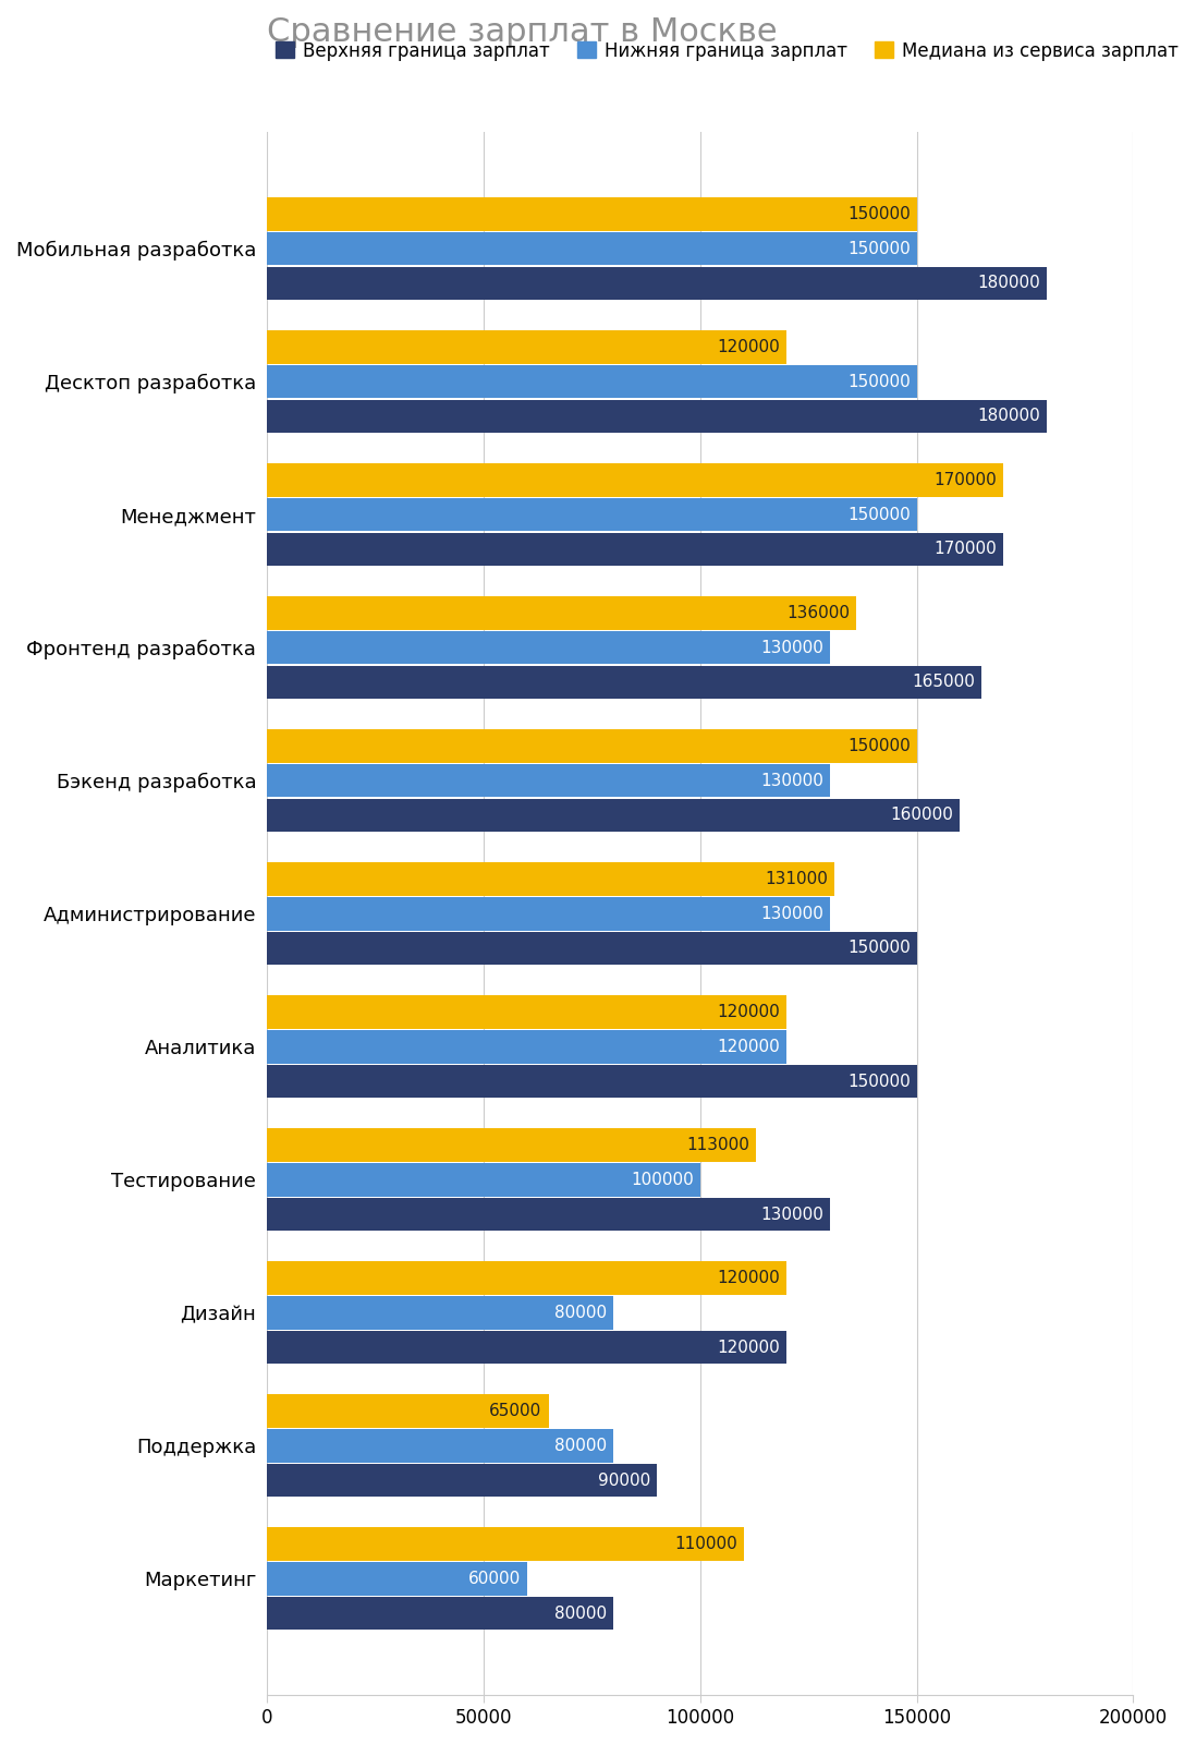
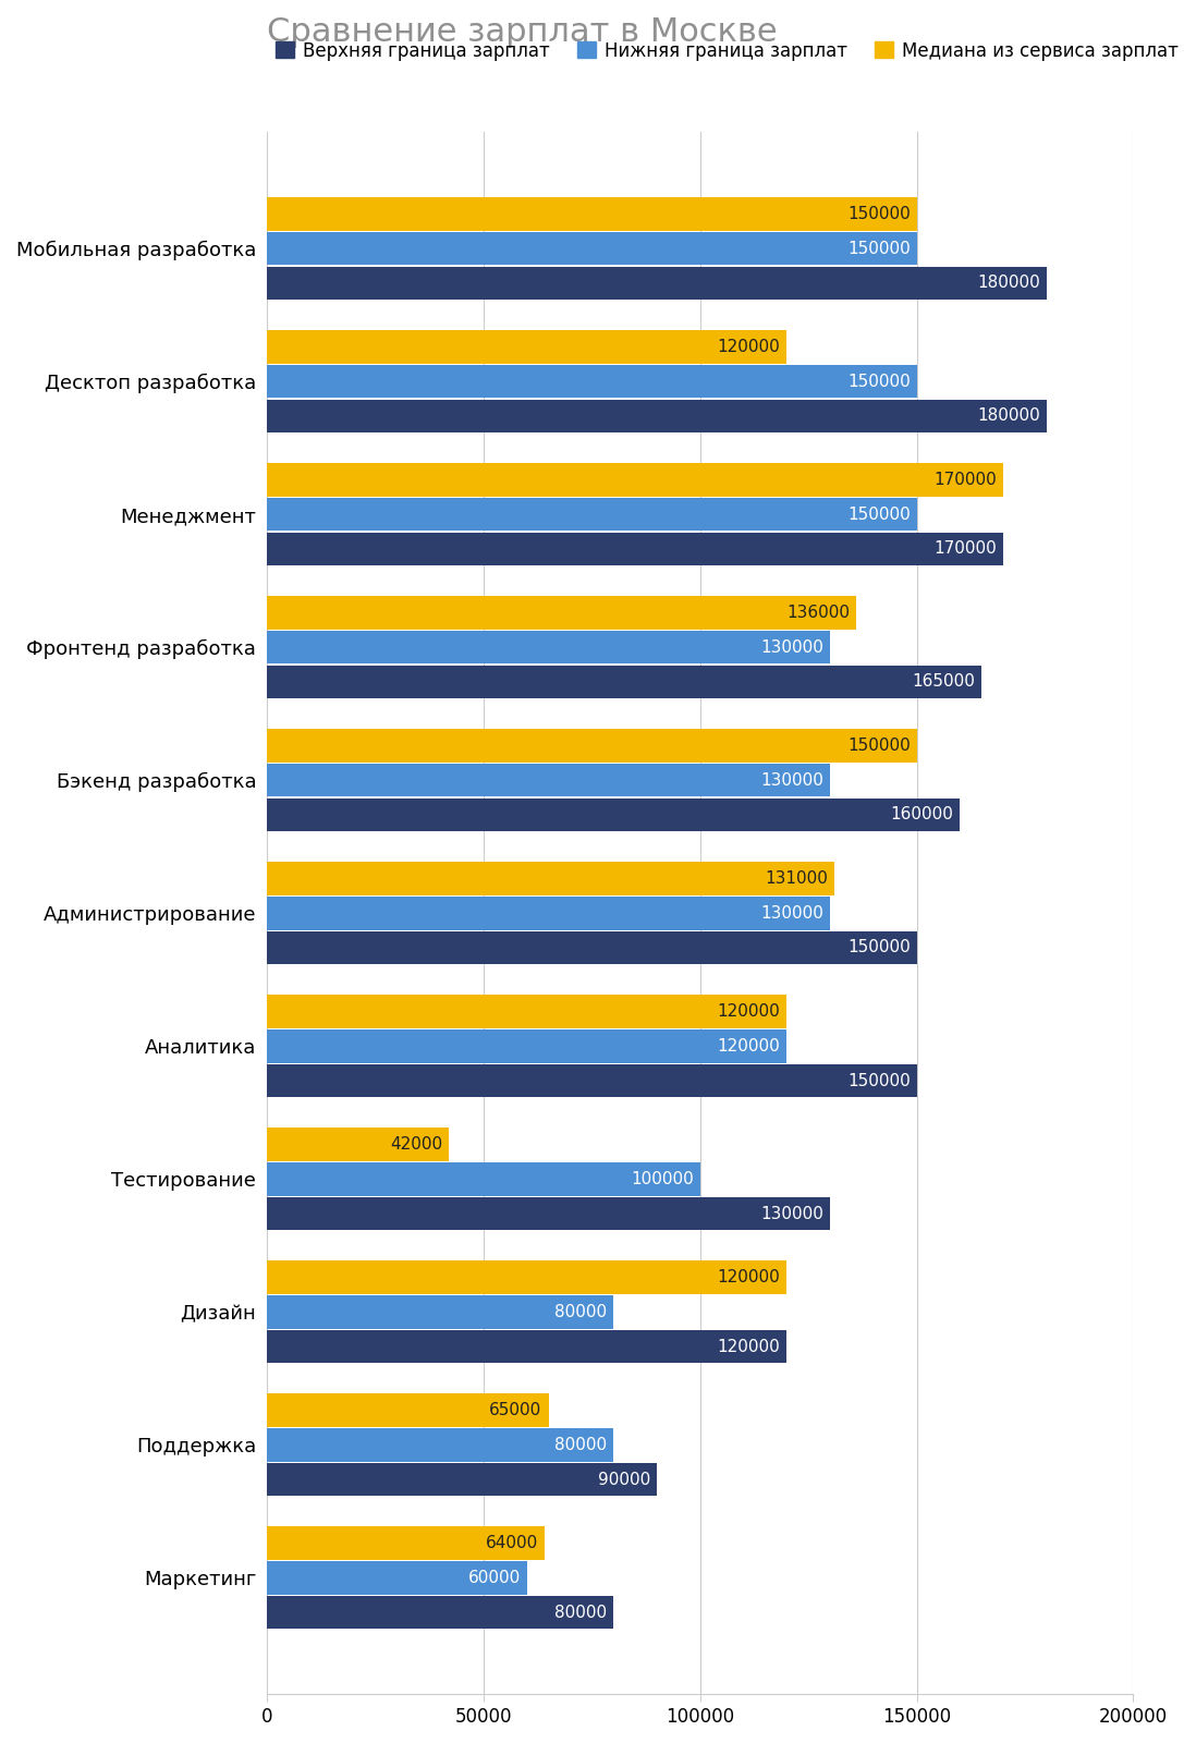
Медиана из сервиса зарплат/Тестирование: 113000 -> 42000
Медиана из сервиса зарплат/Маркетинг: 110000 -> 64000
